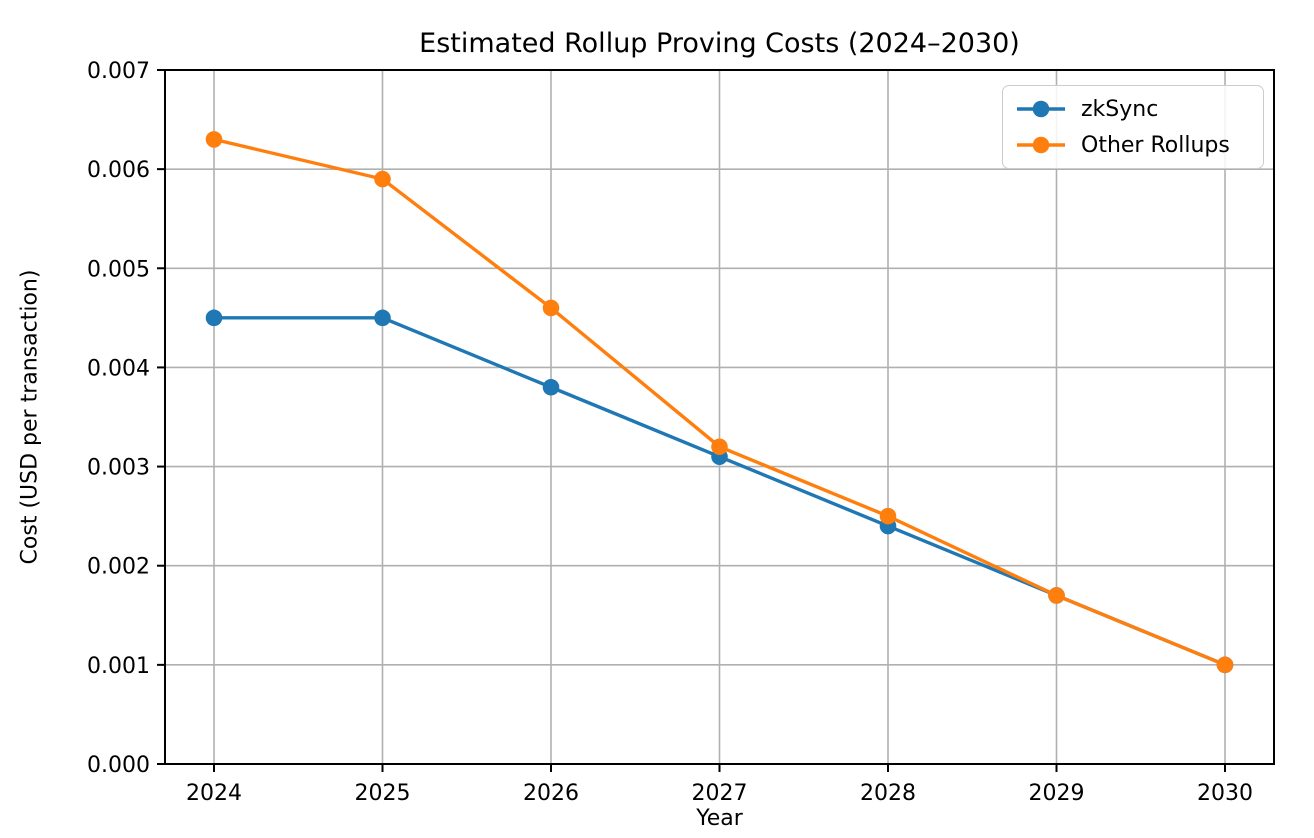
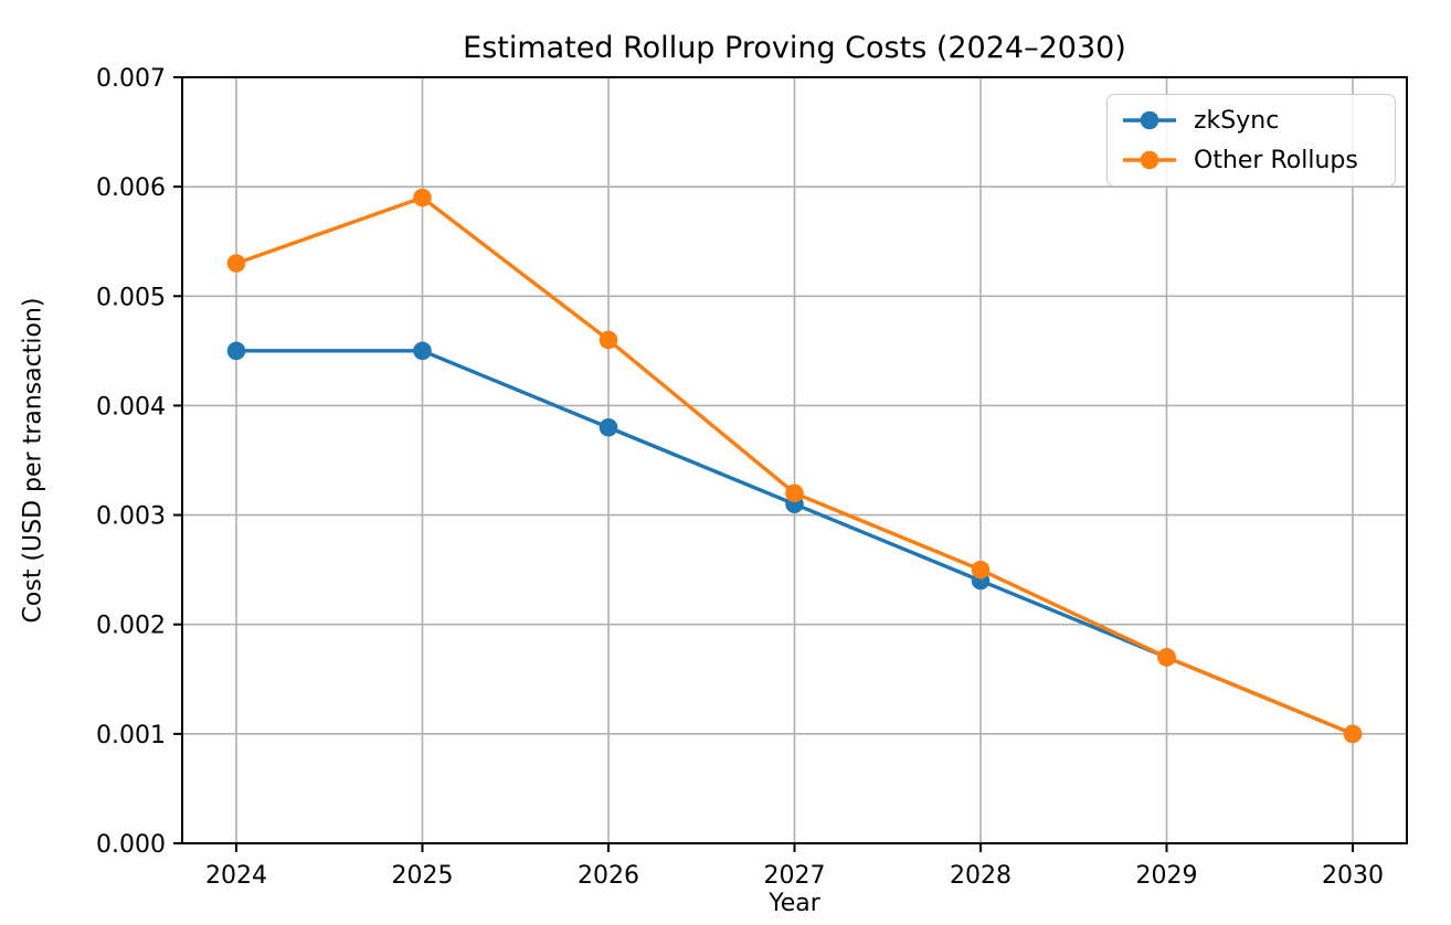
Other Rollups/2024: 0.0063 -> 0.0053
